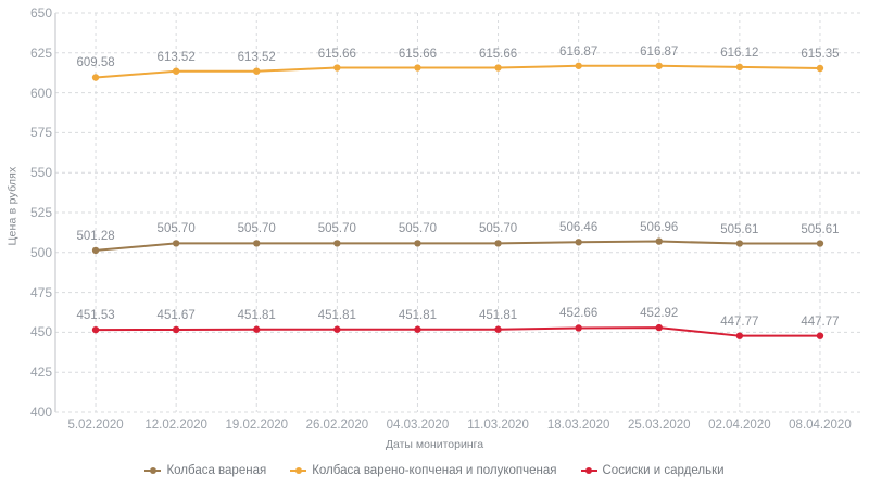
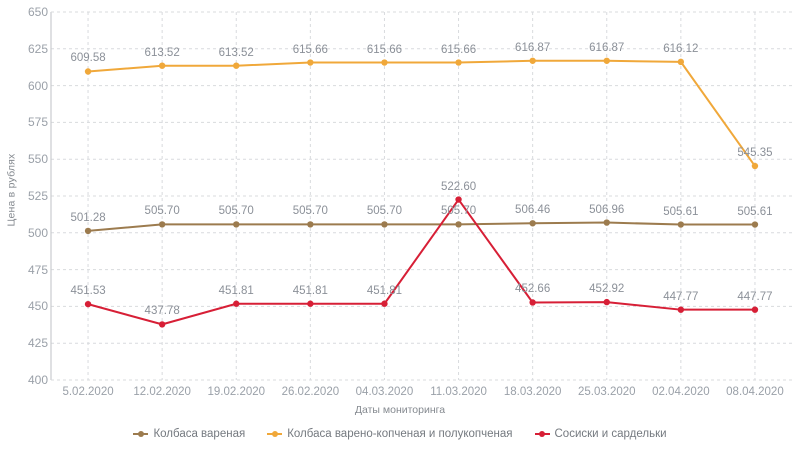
Сосиски и сардельки/12.02.2020: 451.67 -> 437.78
Сосиски и сардельки/11.03.2020: 451.81 -> 522.60
Колбаса варено-копченая и полукопченая/08.04.2020: 615.35 -> 545.35
